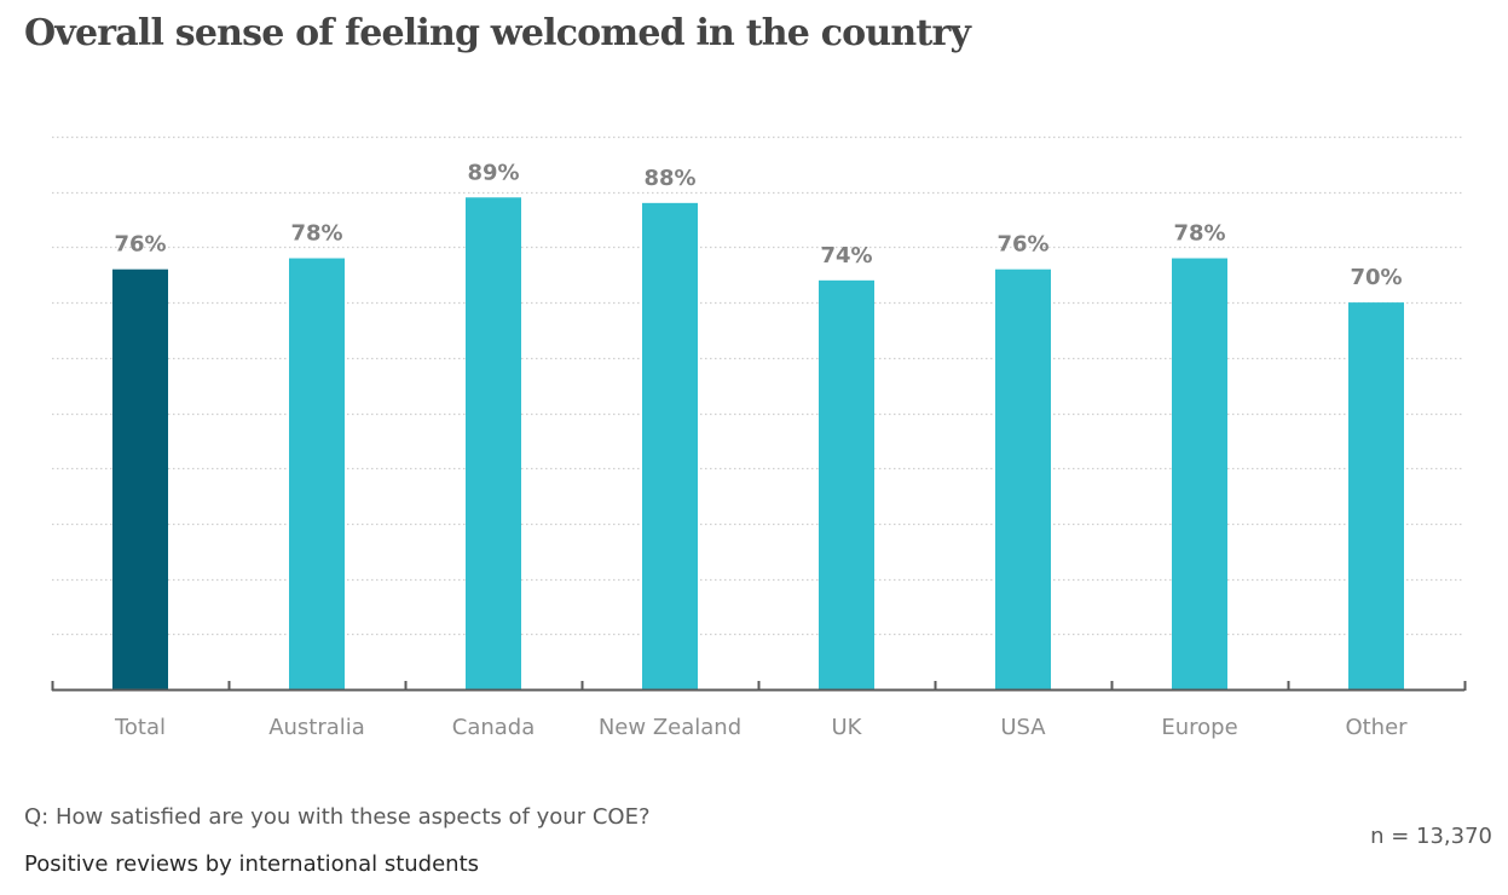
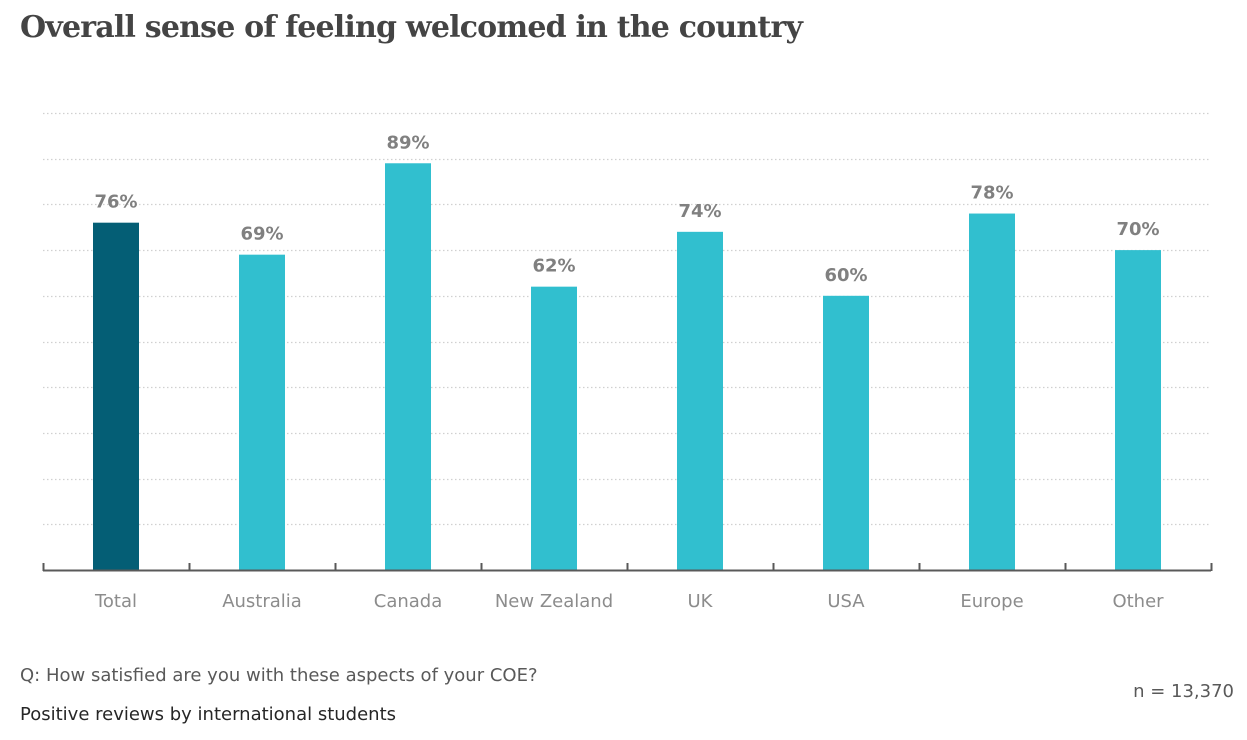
Australia: 78% -> 69%
New Zealand: 88% -> 62%
USA: 76% -> 60%
